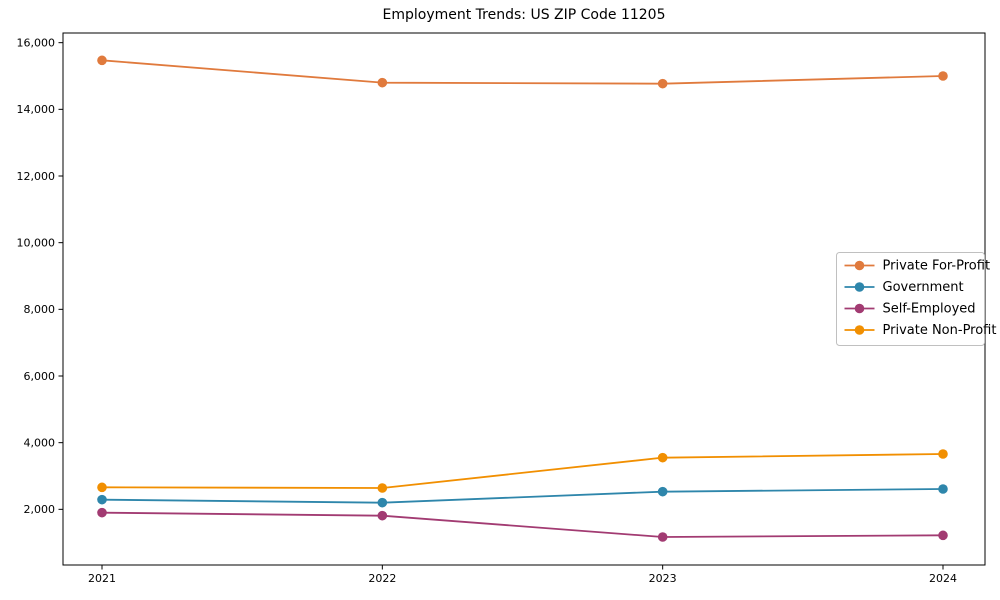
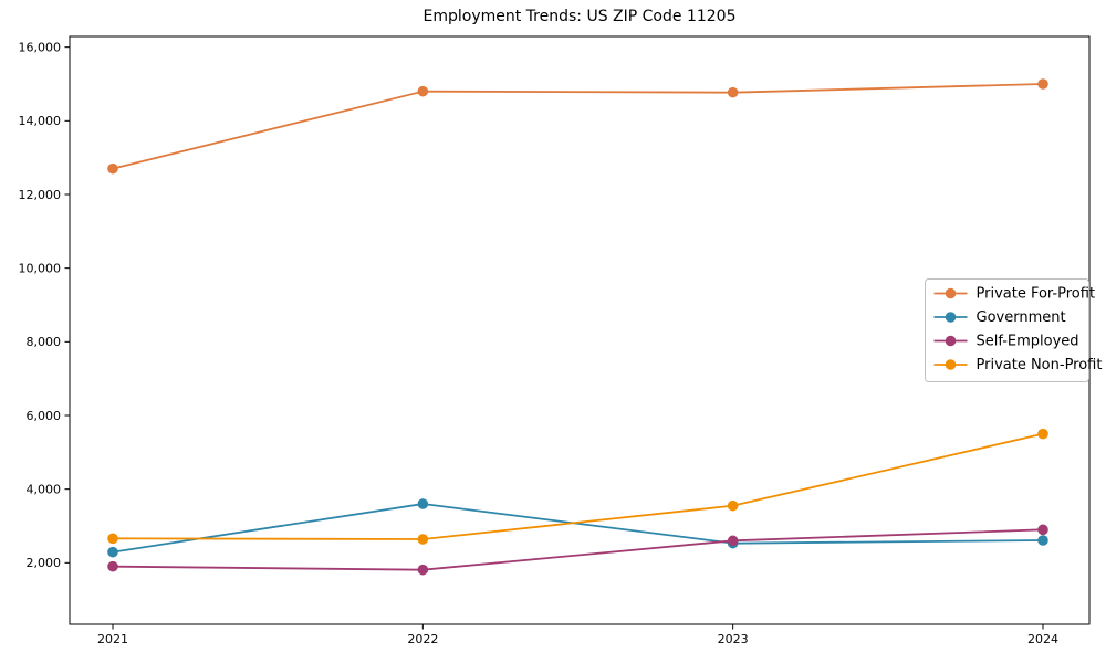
Private For-Profit/2021: 15500 -> 12700
Government/2022: 2200 -> 3600
Self-Employed/2023: 1200 -> 2600
Self-Employed/2024: 1200 -> 2900
Private Non-Profit/2024: 3700 -> 5500
